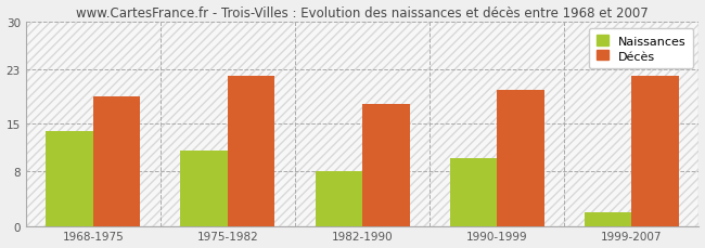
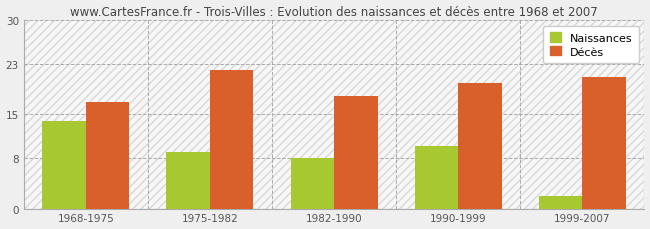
Décès/1968-1975: 19 -> 17
Naissances/1975-1982: 11 -> 9
Décès/1999-2007: 22 -> 21
